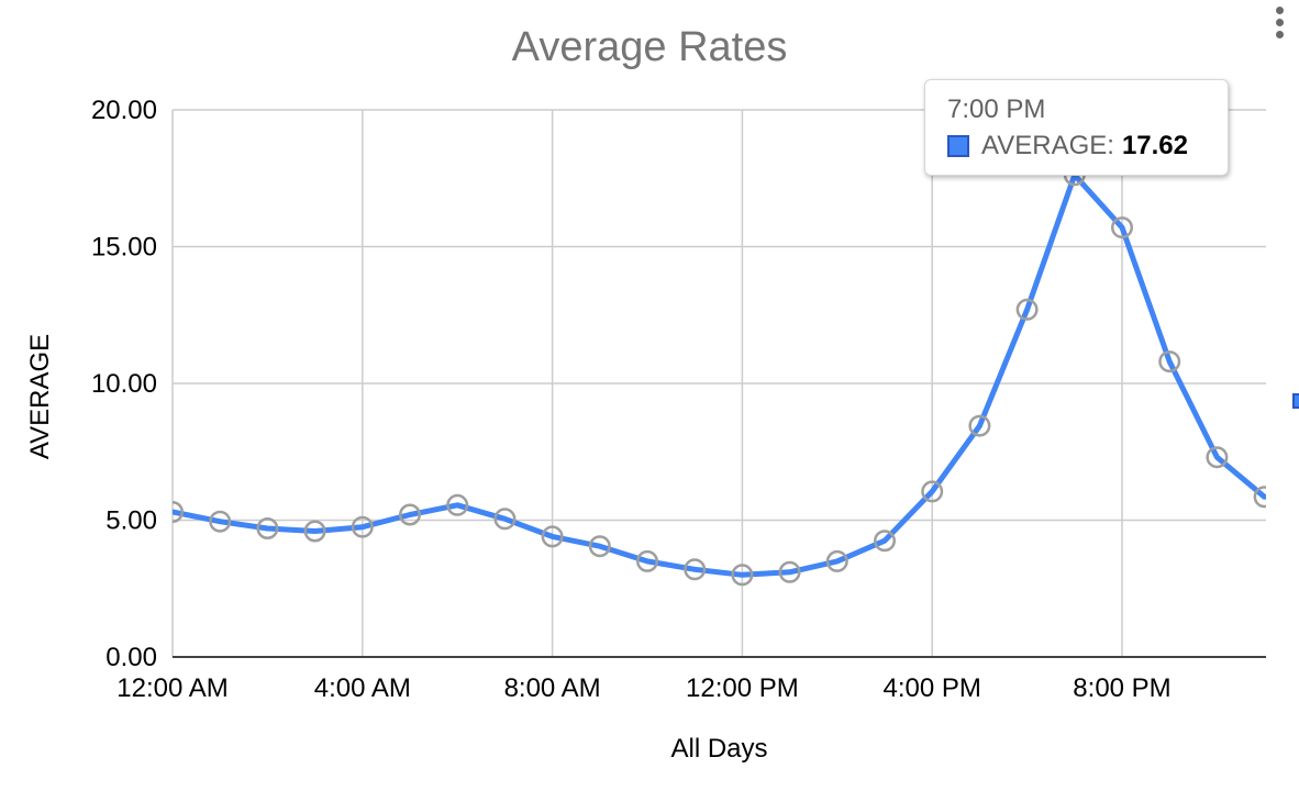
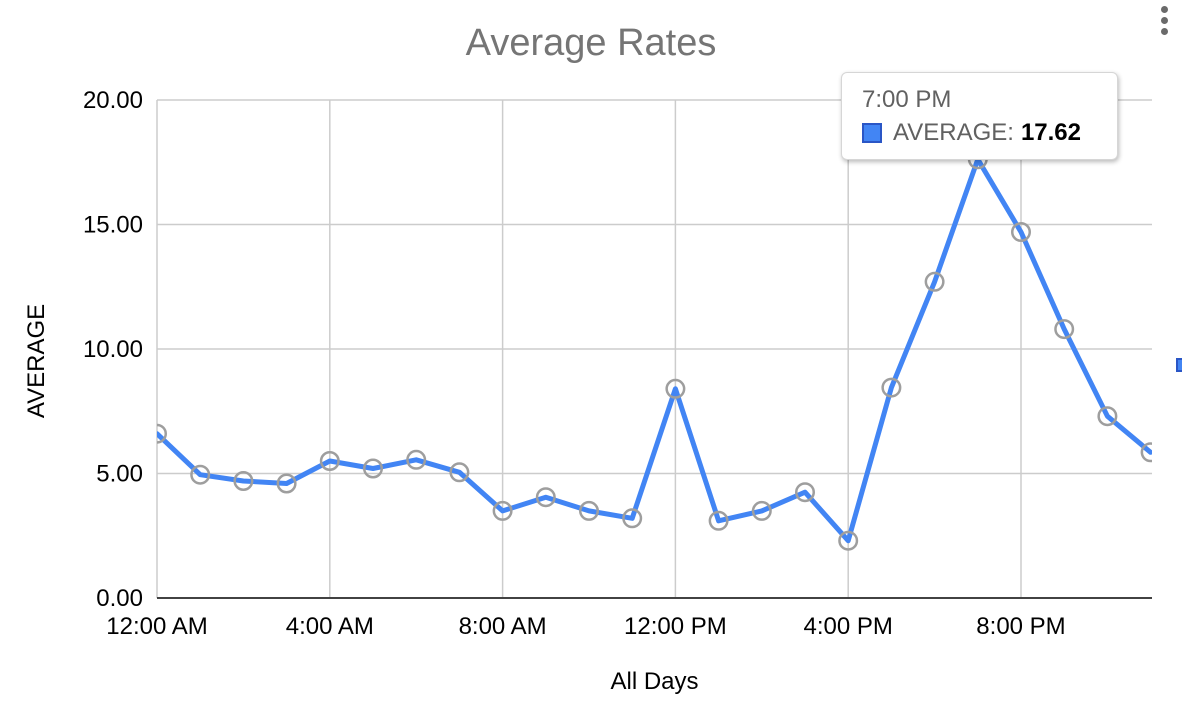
12:00 AM: 5.3 -> 6.6
4:00 AM: 4.8 -> 5.5
8:00 AM: 4.4 -> 3.5
12:00 PM: 3.0 -> 8.4
4:00 PM: 6.0 -> 2.3
8:00 PM: 15.7 -> 14.7
